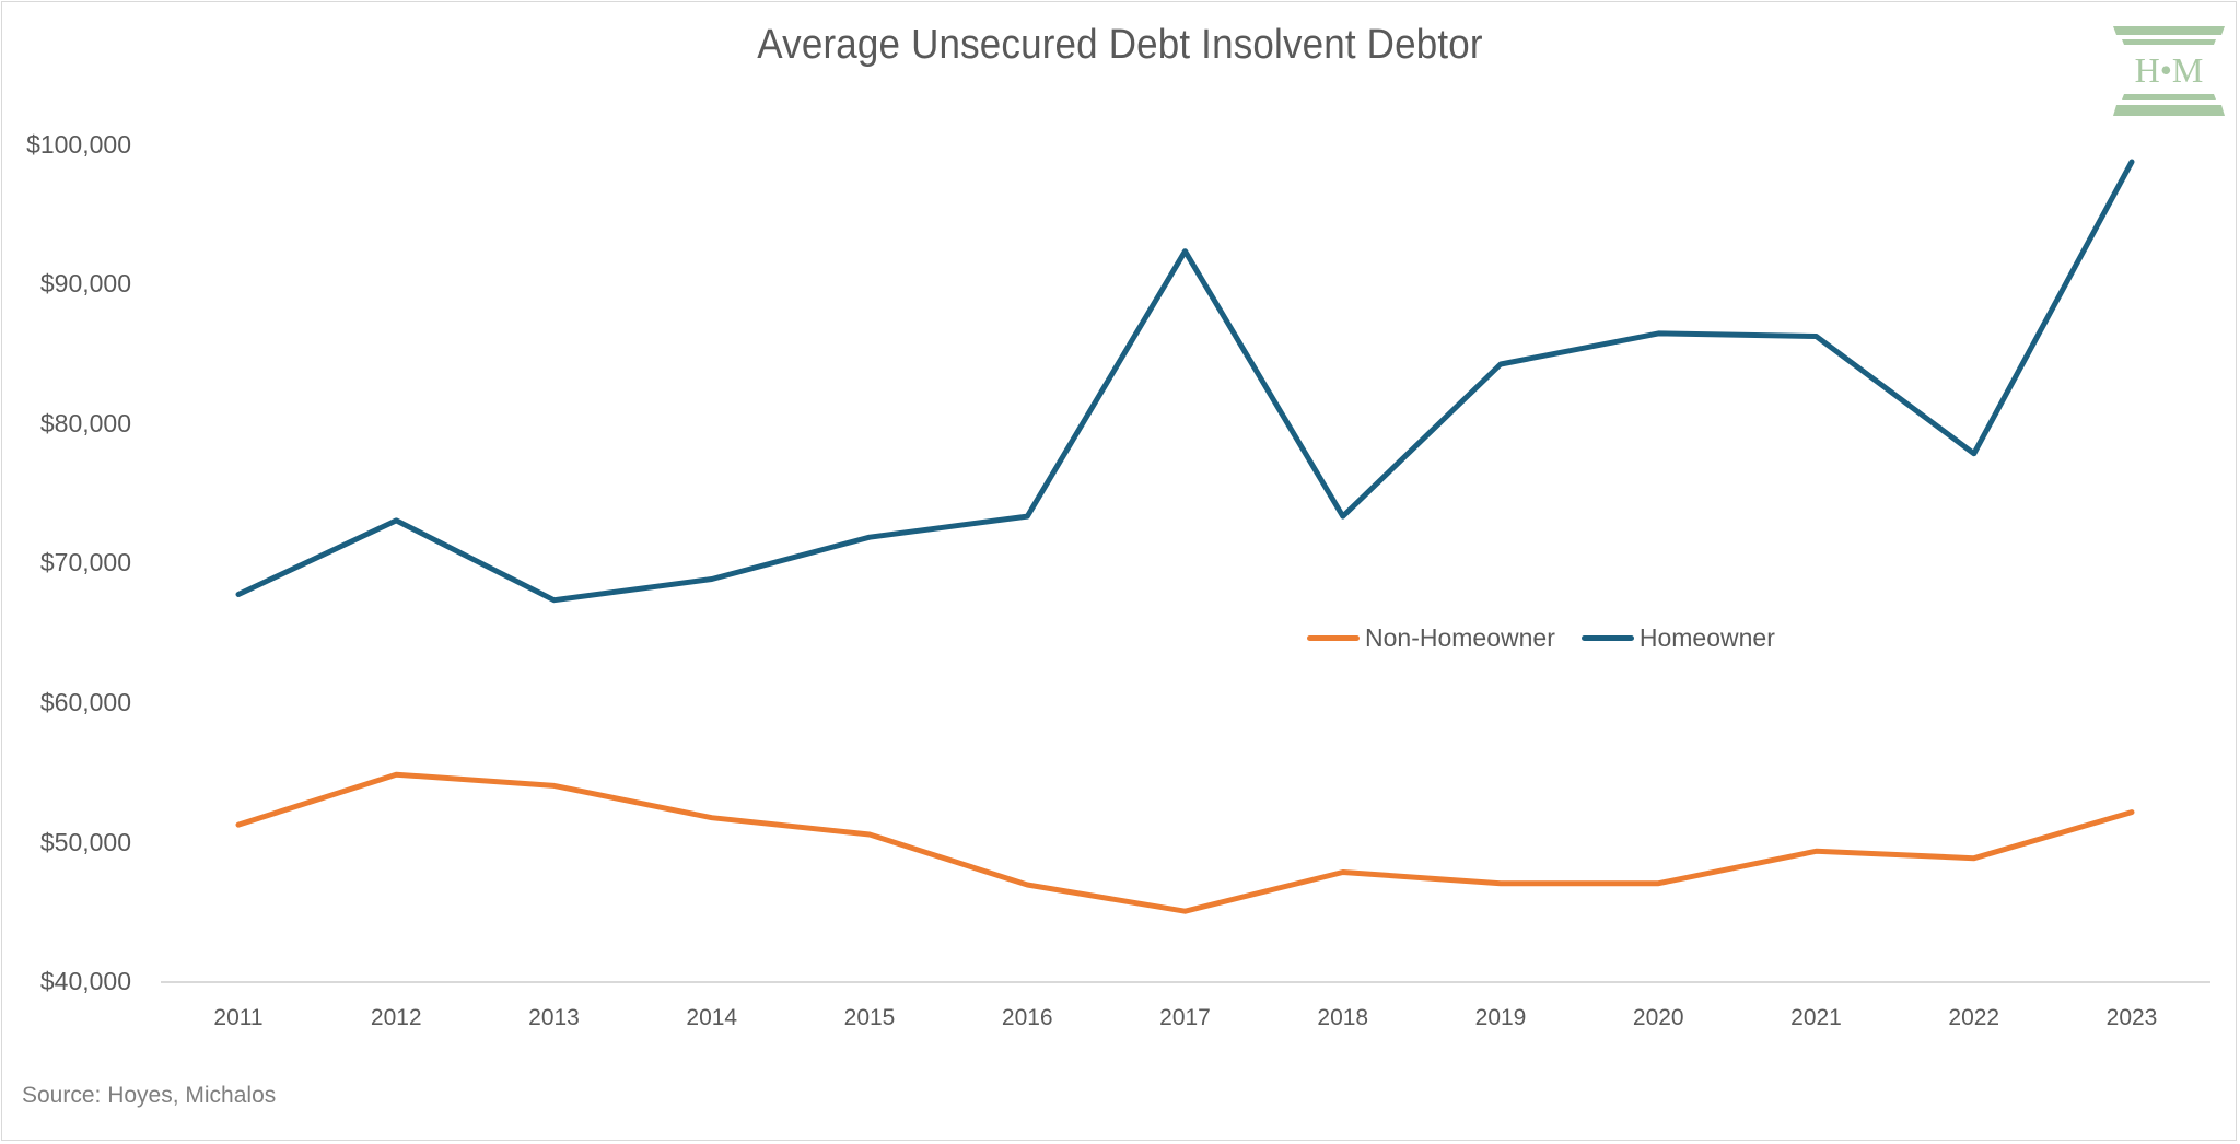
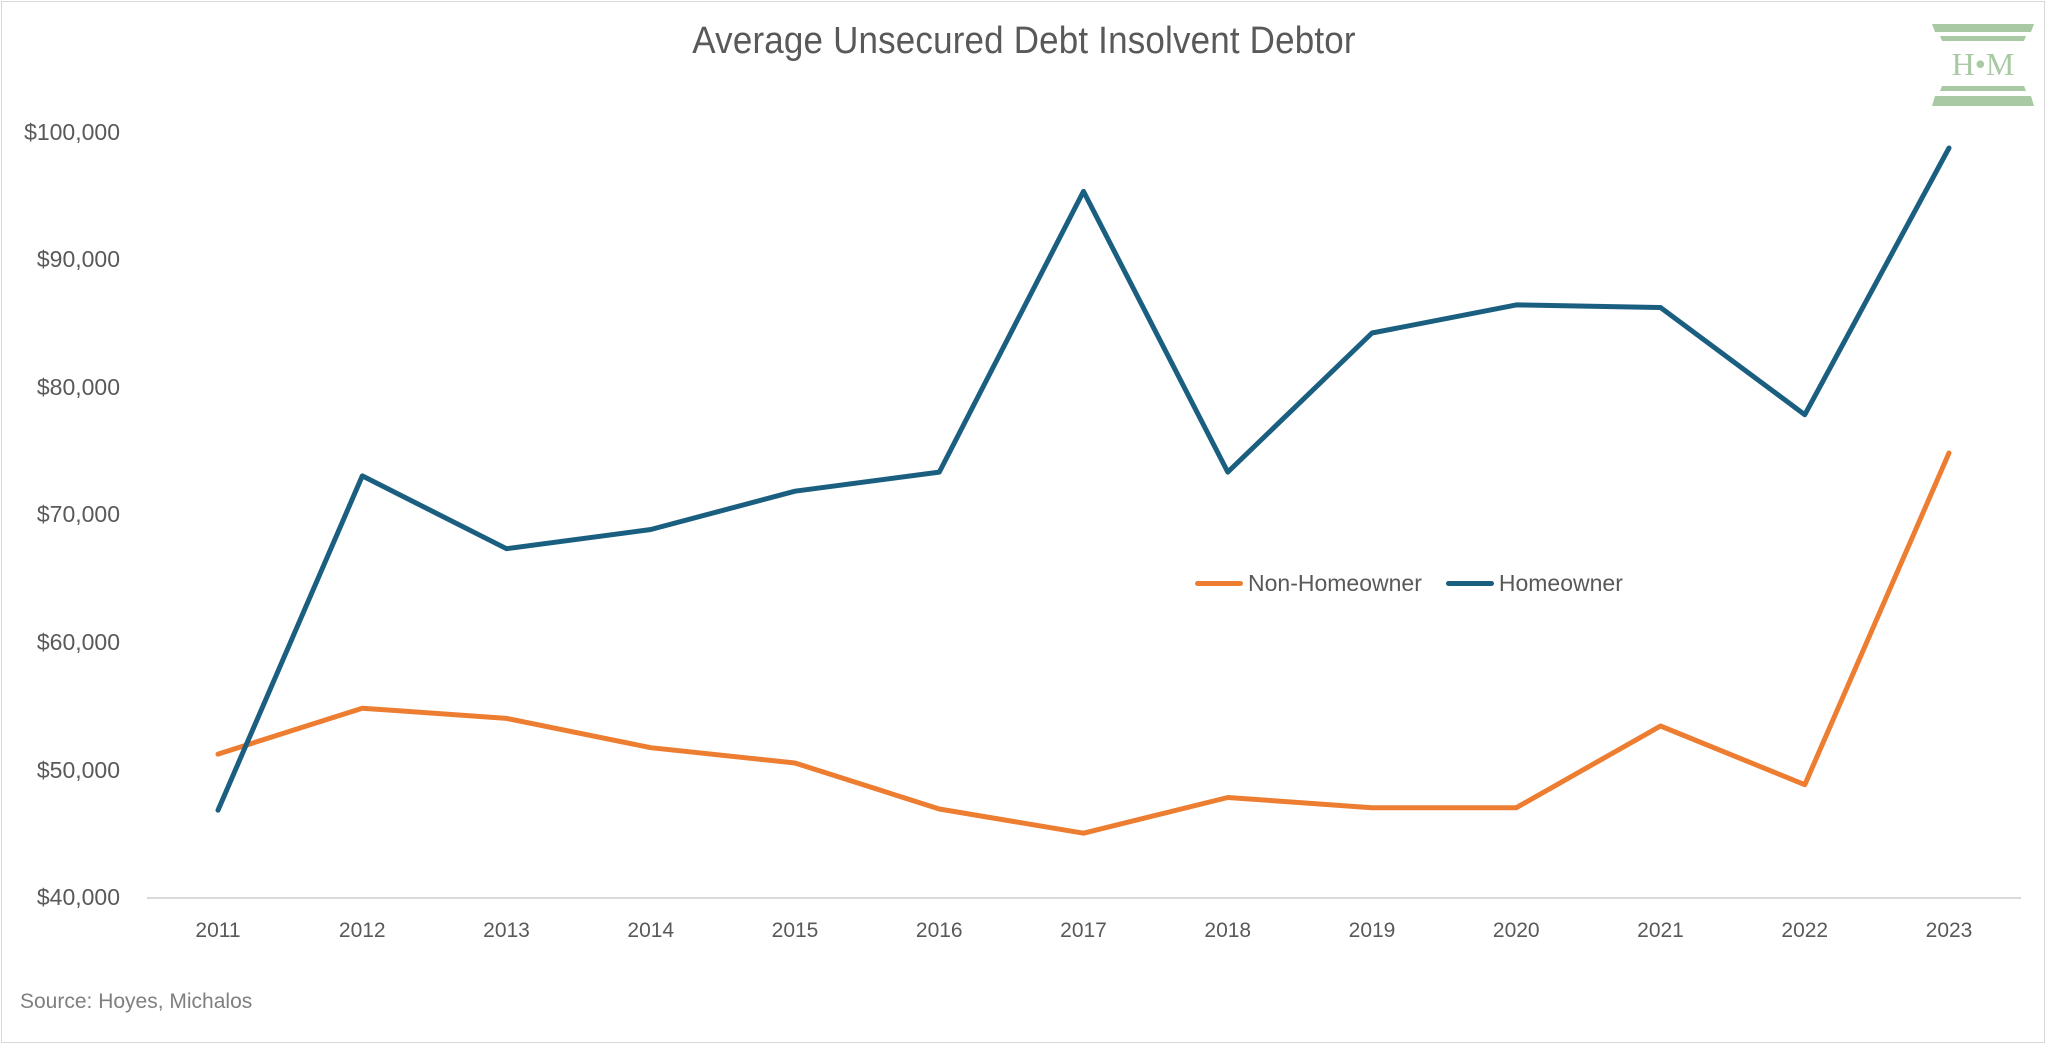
Homeowner/2011: $67700 -> $46800
Homeowner/2017: $92300 -> $95300
Non-Homeowner/2021: $49300 -> $53400
Non-Homeowner/2023: $52100 -> $74800
